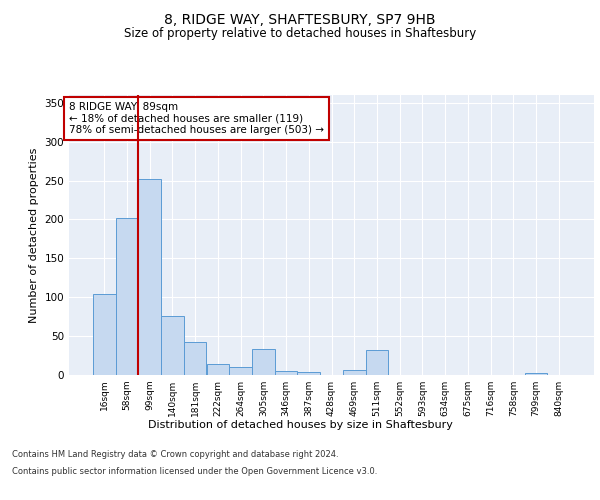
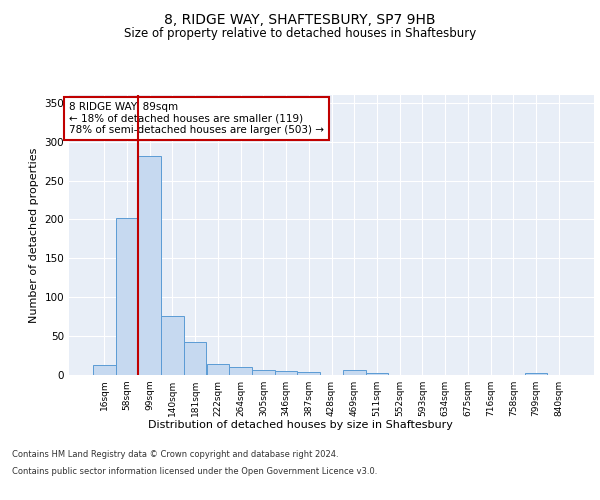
16sqm: 104 -> 13
99sqm: 252 -> 282
305sqm: 34 -> 6
511sqm: 32 -> 2
